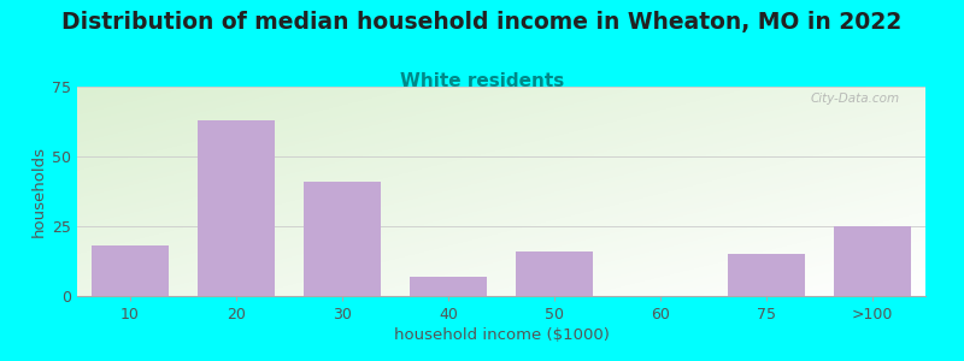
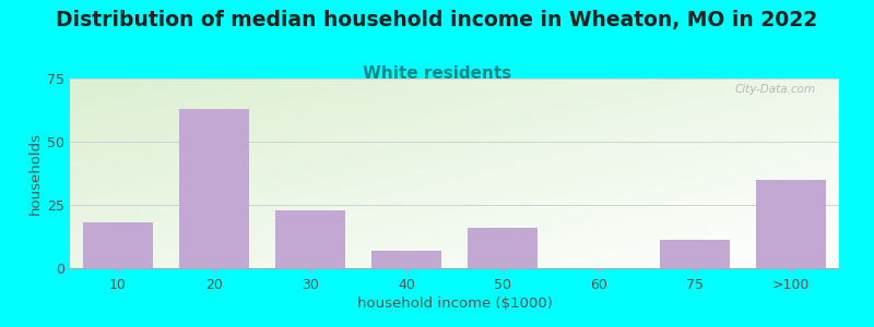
30: 41 -> 23
75: 15 -> 11
>100: 25 -> 35
